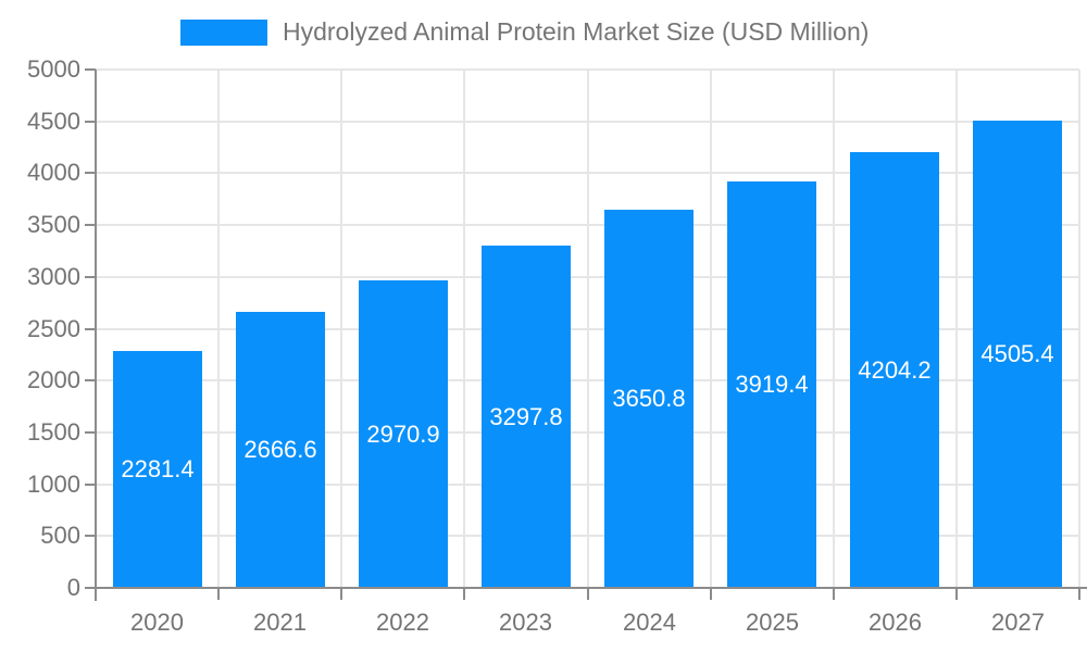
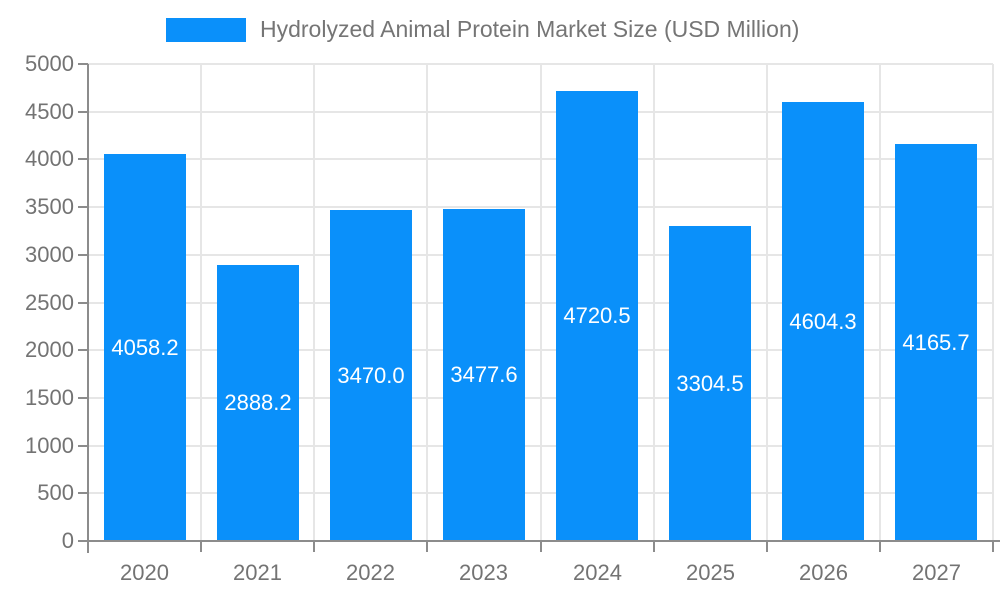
2020: 2281.4 -> 4058.2
2021: 2666.6 -> 2888.2
2022: 2970.9 -> 3470.0
2023: 3297.8 -> 3477.6
2024: 3650.8 -> 4720.5
2025: 3919.4 -> 3304.5
2026: 4204.2 -> 4604.3
2027: 4505.4 -> 4165.7
